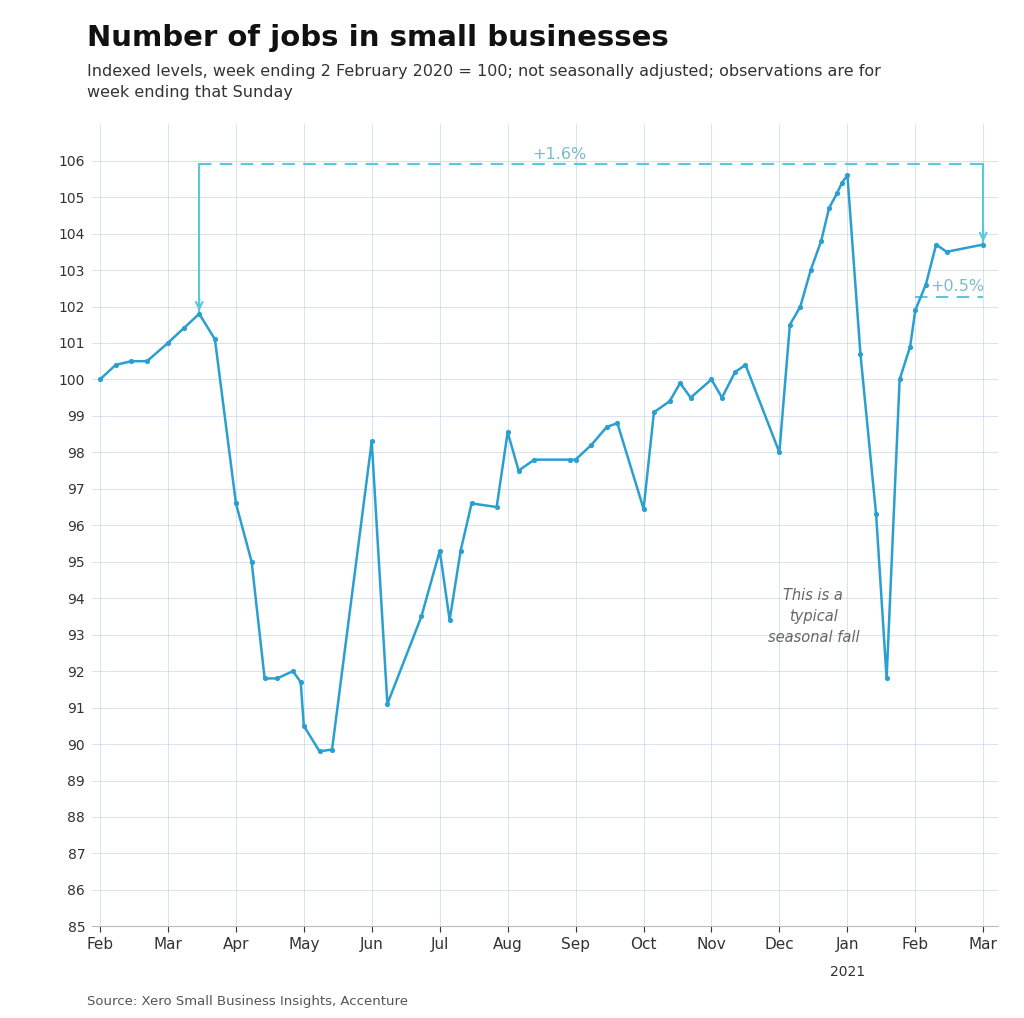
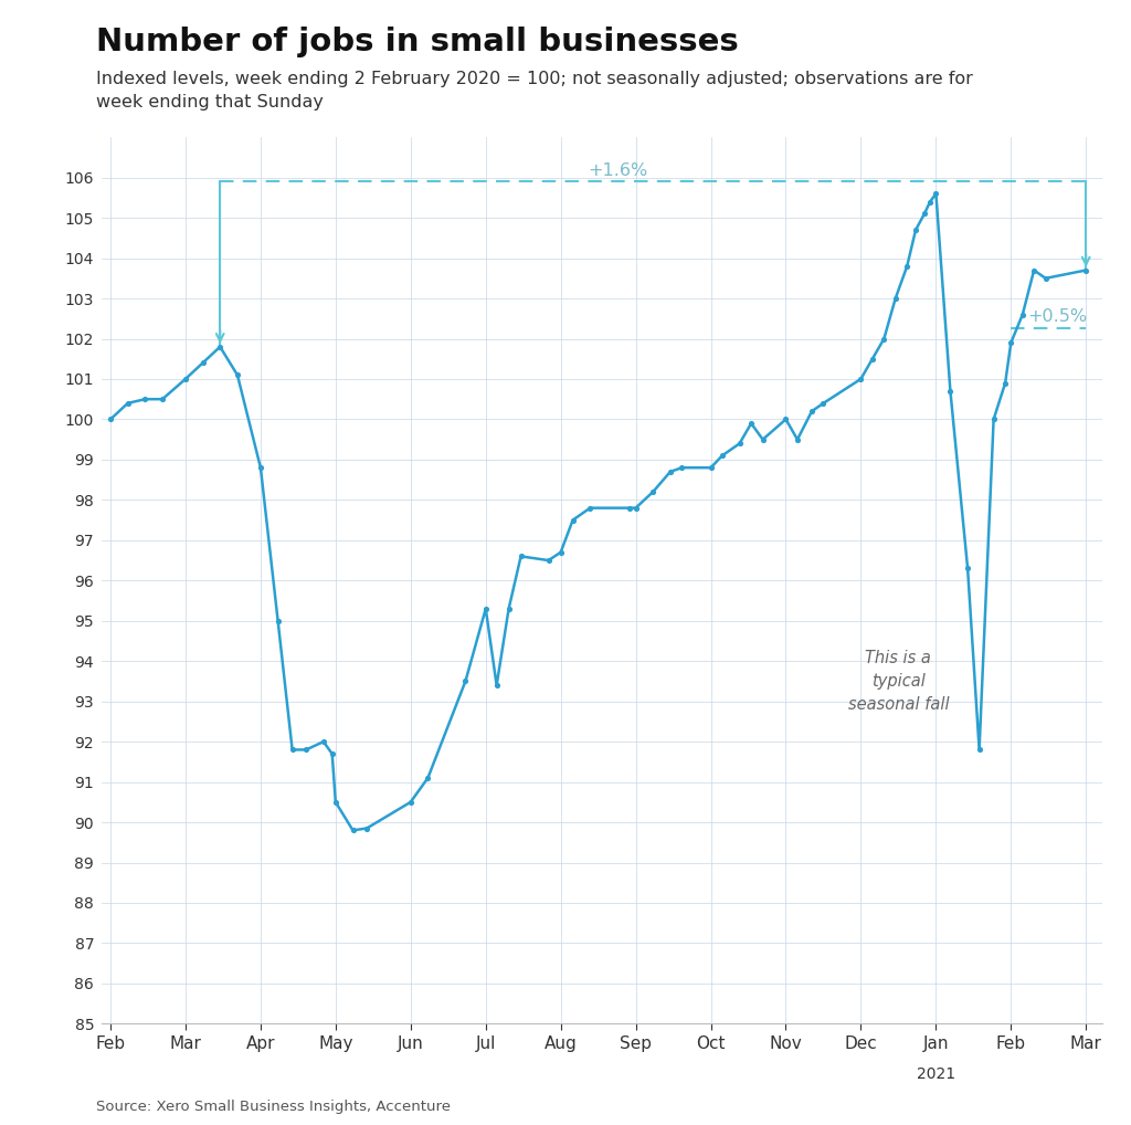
Apr: 96.60 -> 98.80
Jun: 98.30 -> 90.50
Aug: 98.55 -> 96.70
Oct: 96.45 -> 98.80
Dec: 98.00 -> 101.00
